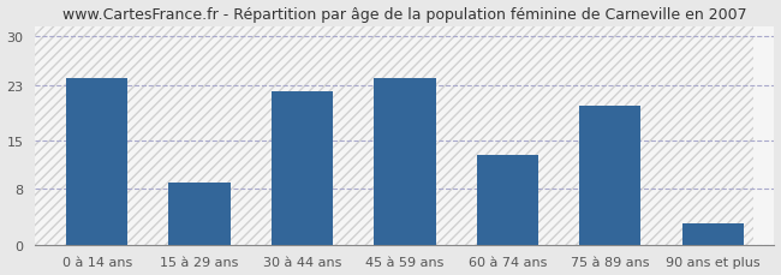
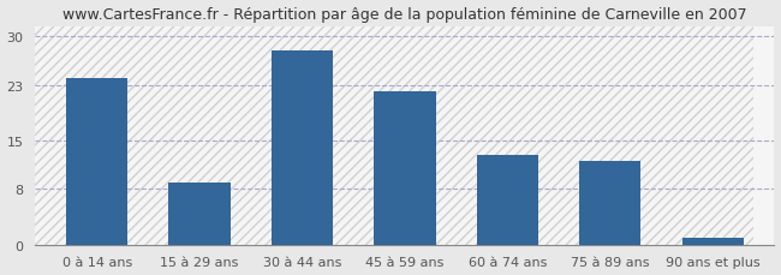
30 à 44 ans: 22 -> 28
45 à 59 ans: 24 -> 22
75 à 89 ans: 20 -> 12
90 ans et plus: 3 -> 1
